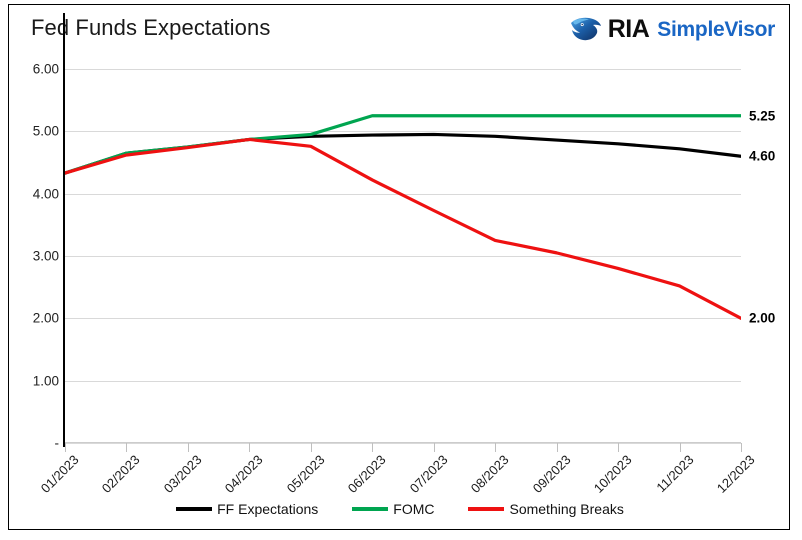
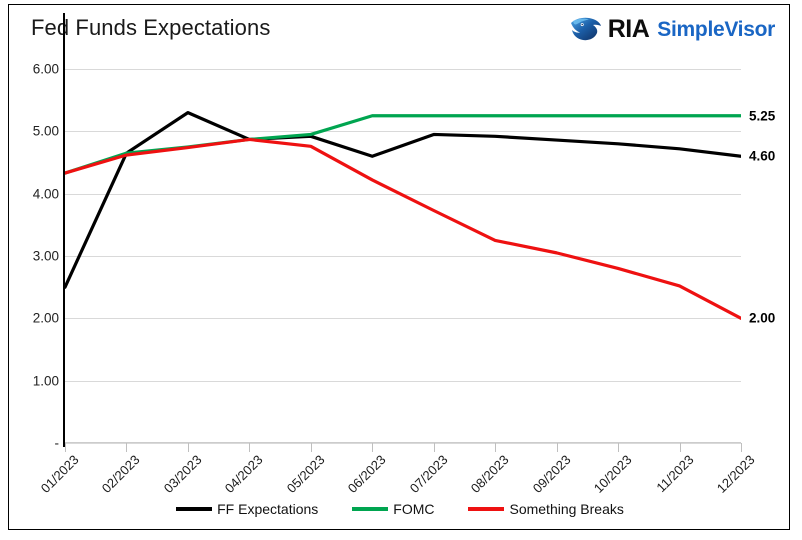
FF Expectations/01/2023: 4.3 -> 2.5
FF Expectations/03/2023: 4.8 -> 5.3
FF Expectations/06/2023: 4.9 -> 4.6
